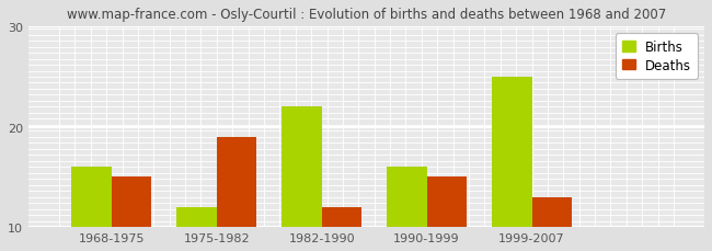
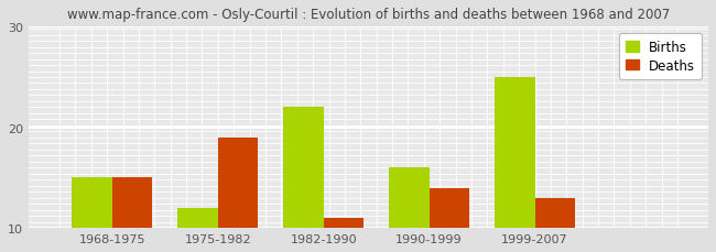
Births/1968-1975: 16 -> 15
Deaths/1982-1990: 12 -> 11
Deaths/1990-1999: 15 -> 14
